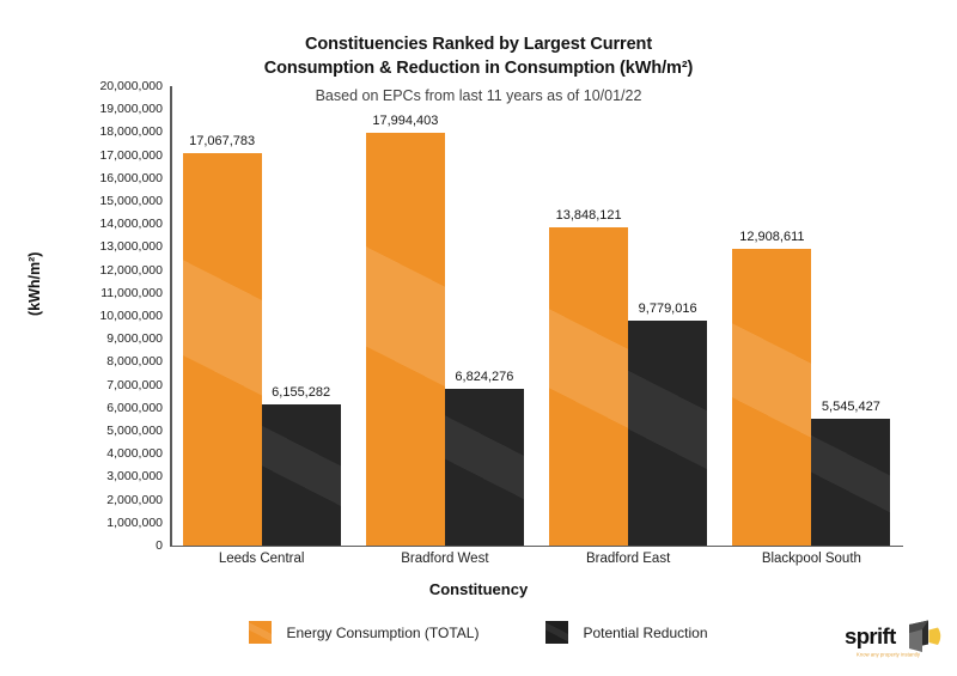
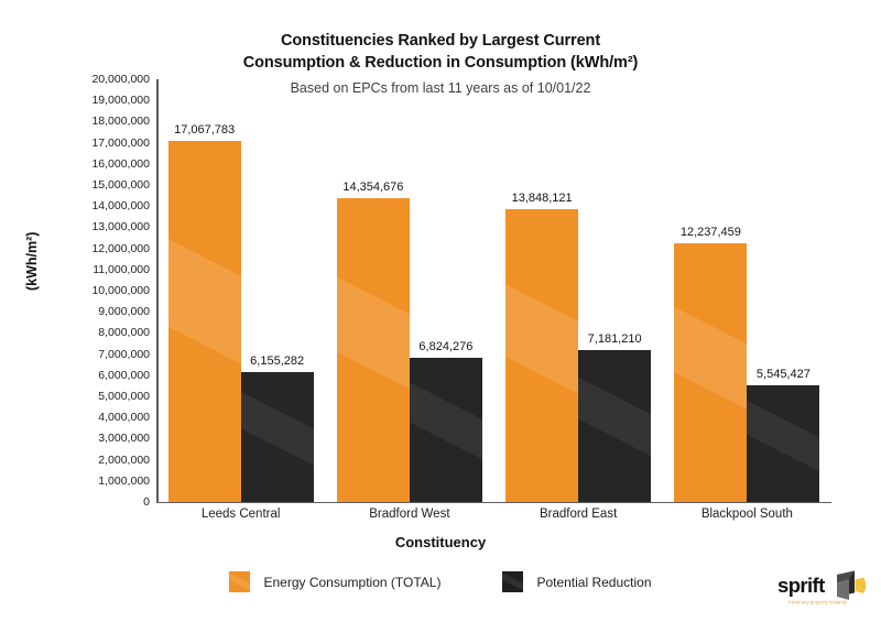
Energy Consumption (TOTAL)/Bradford West: 17,994,403 -> 14,354,676
Potential Reduction/Bradford East: 9,779,016 -> 7,181,210
Energy Consumption (TOTAL)/Blackpool South: 12,908,611 -> 12,237,459
